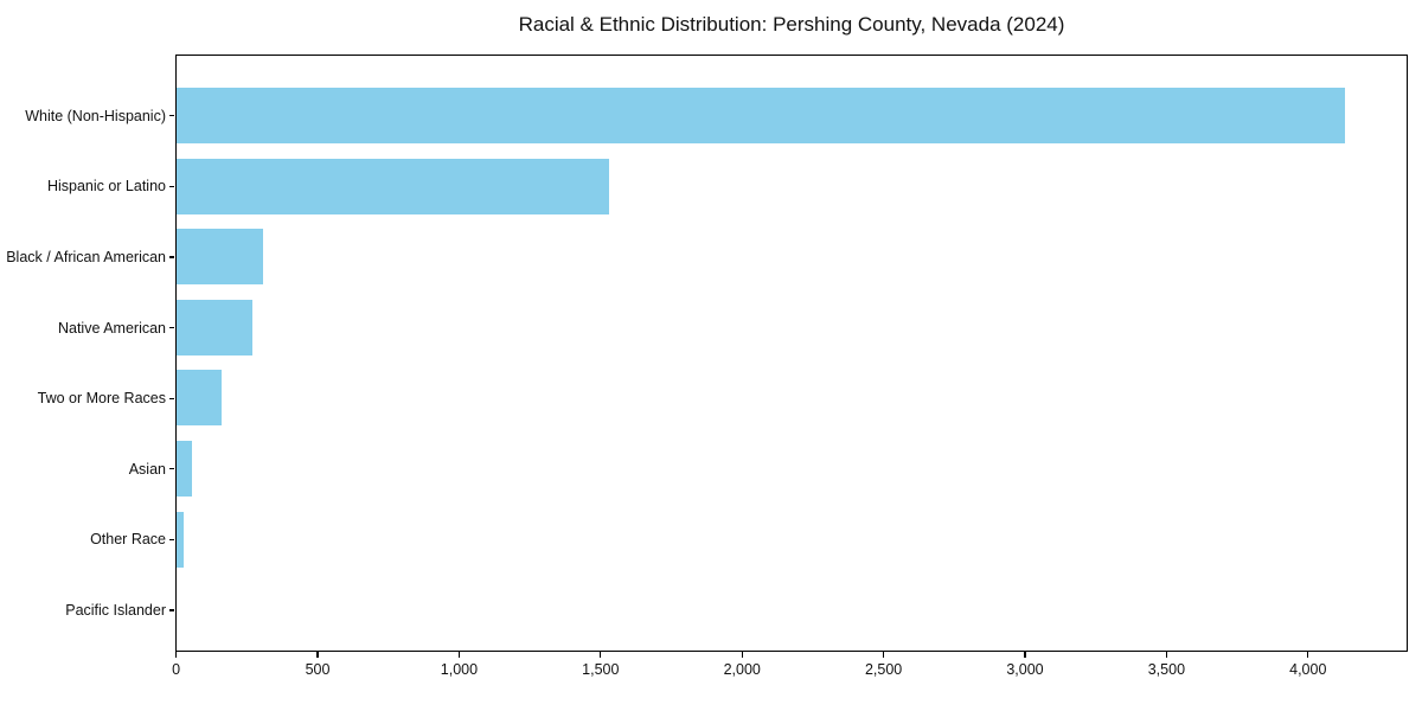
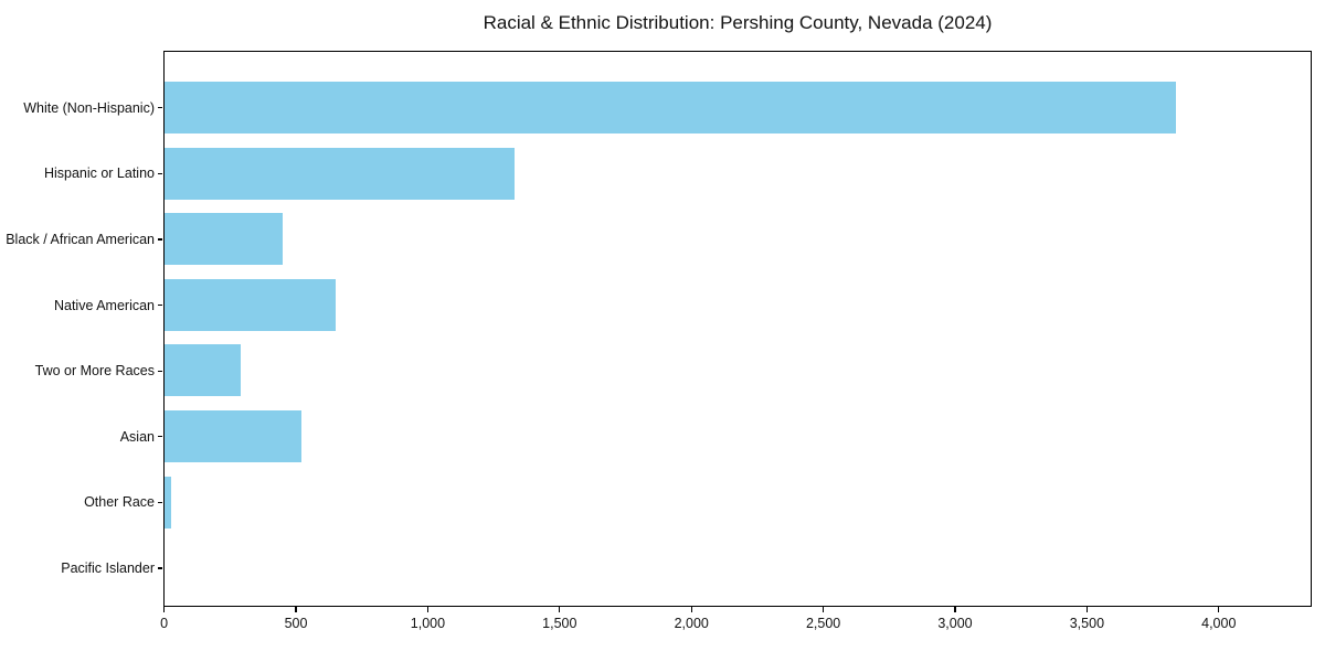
White (Non-Hispanic): 4130 -> 3840
Hispanic or Latino: 1530 -> 1330
Black / African American: 300 -> 450
Native American: 270 -> 650
Two or More Races: 160 -> 290
Asian: 60 -> 520
